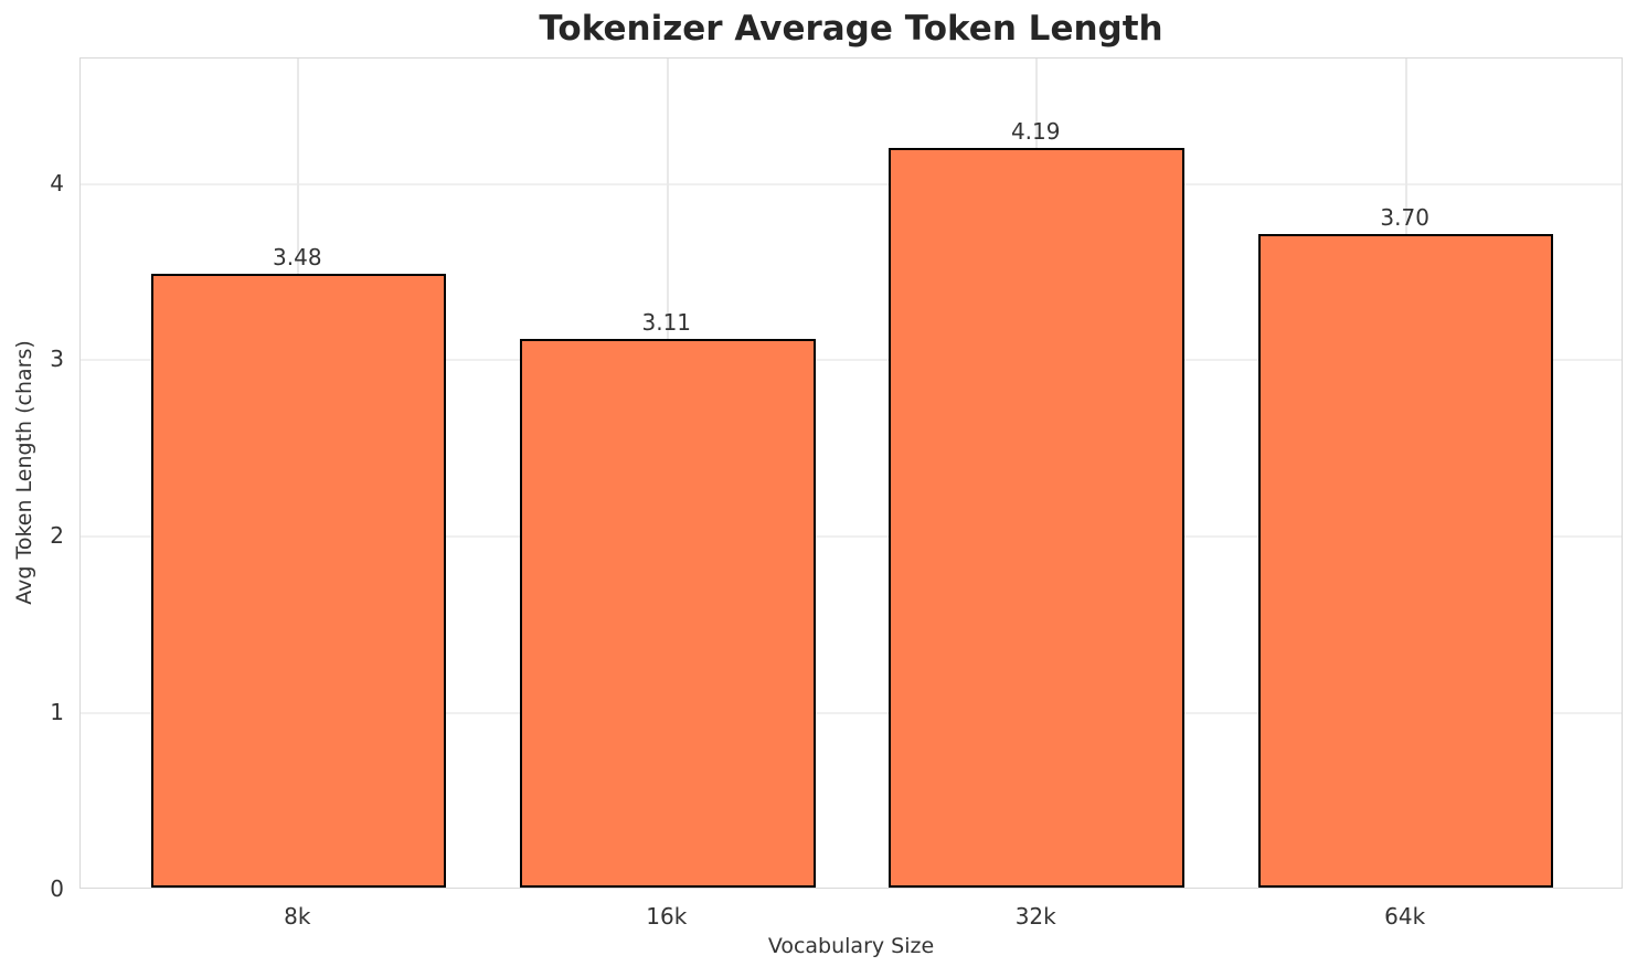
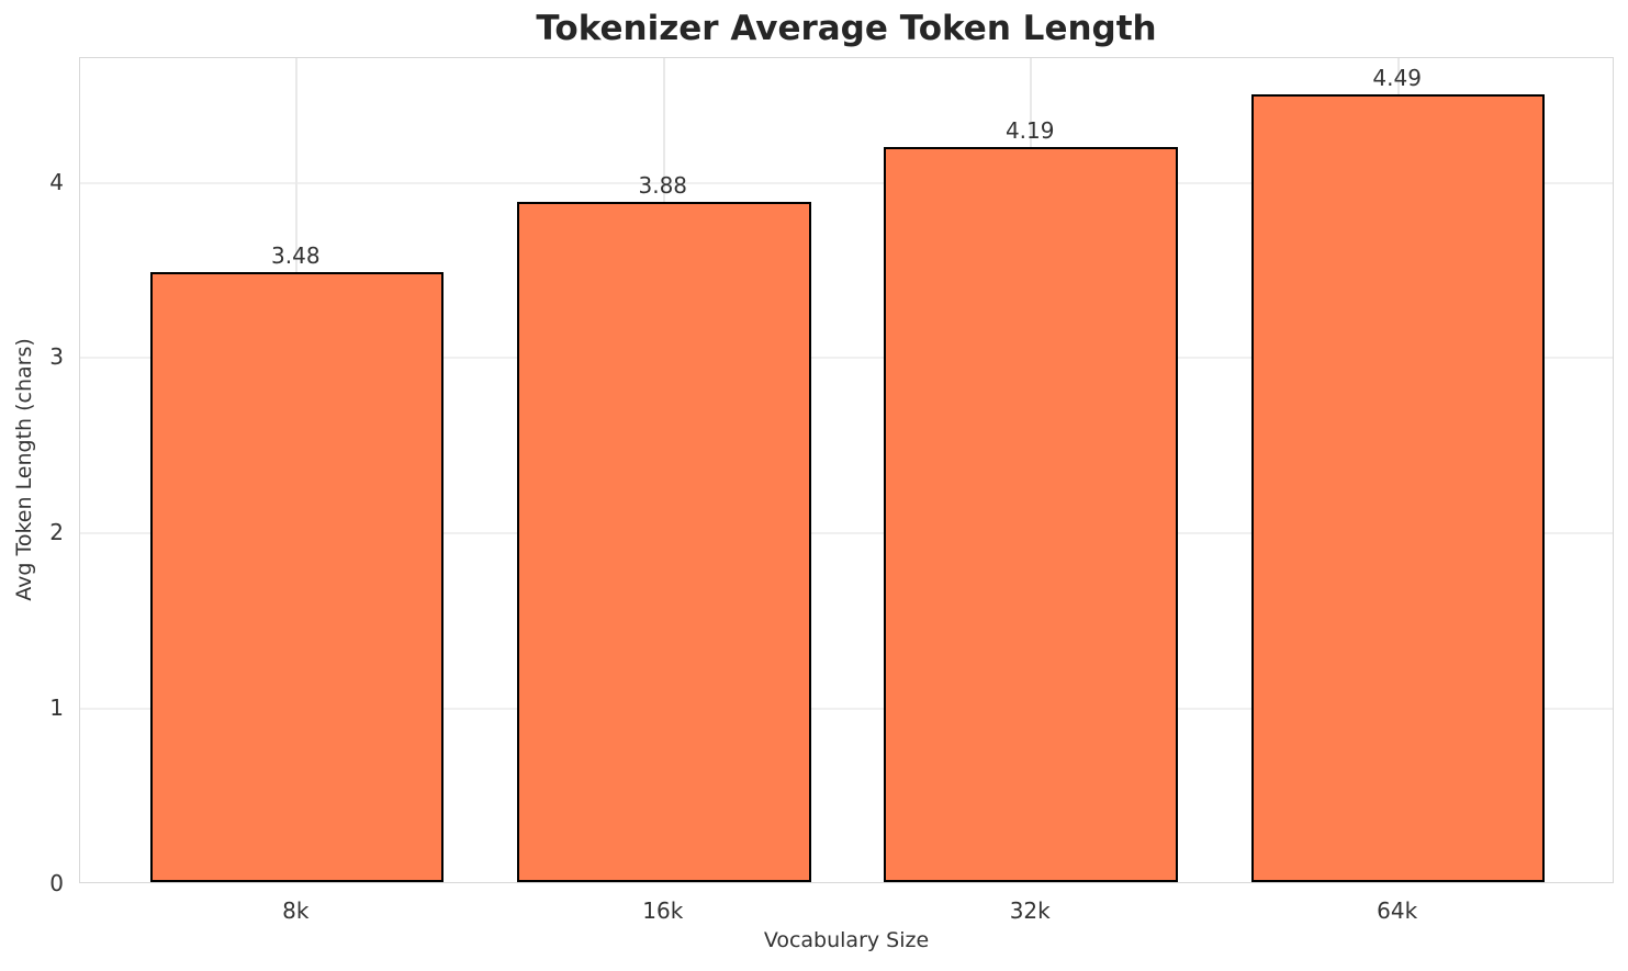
16k: 3.11 -> 3.88
64k: 3.70 -> 4.49
